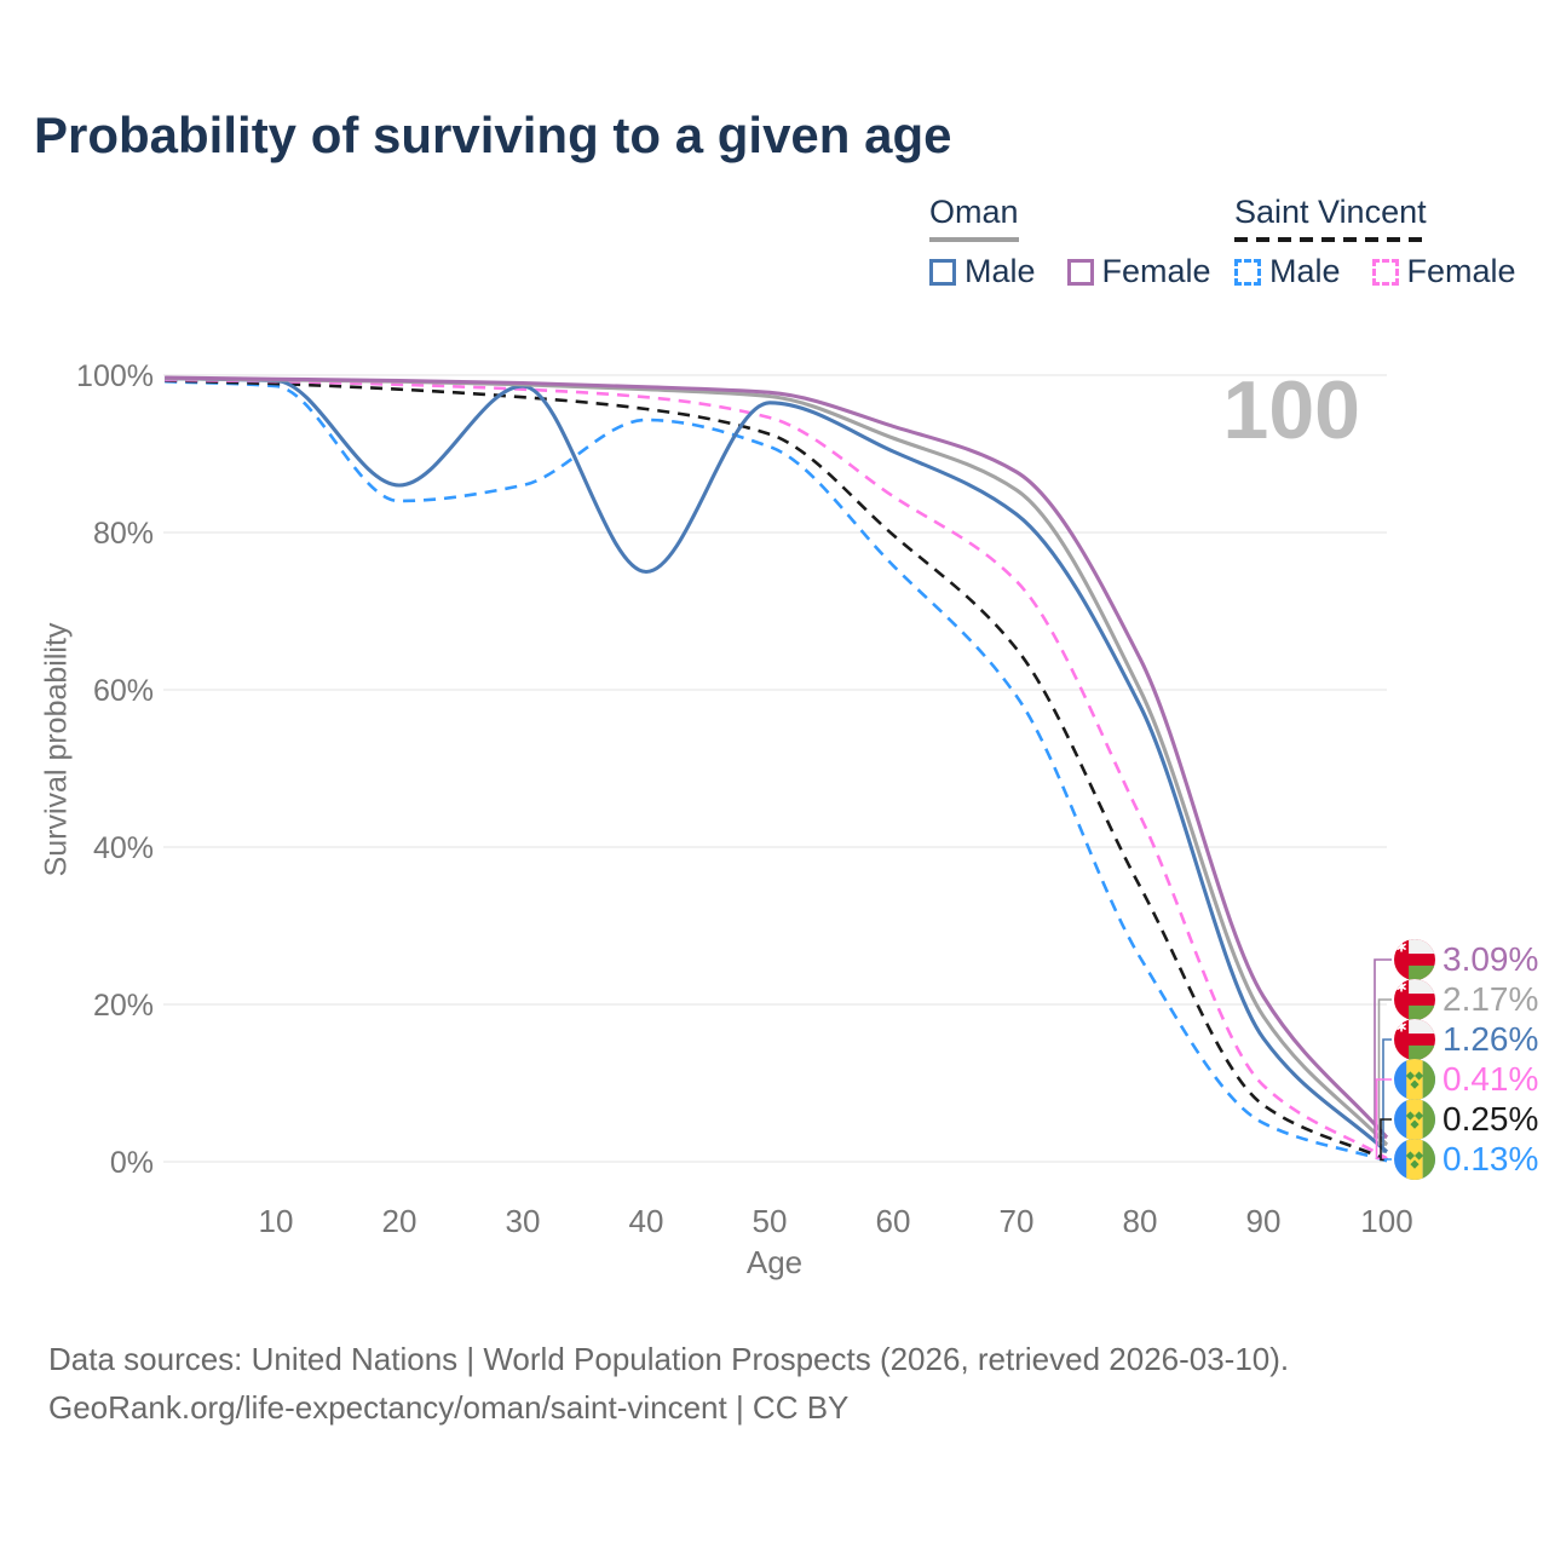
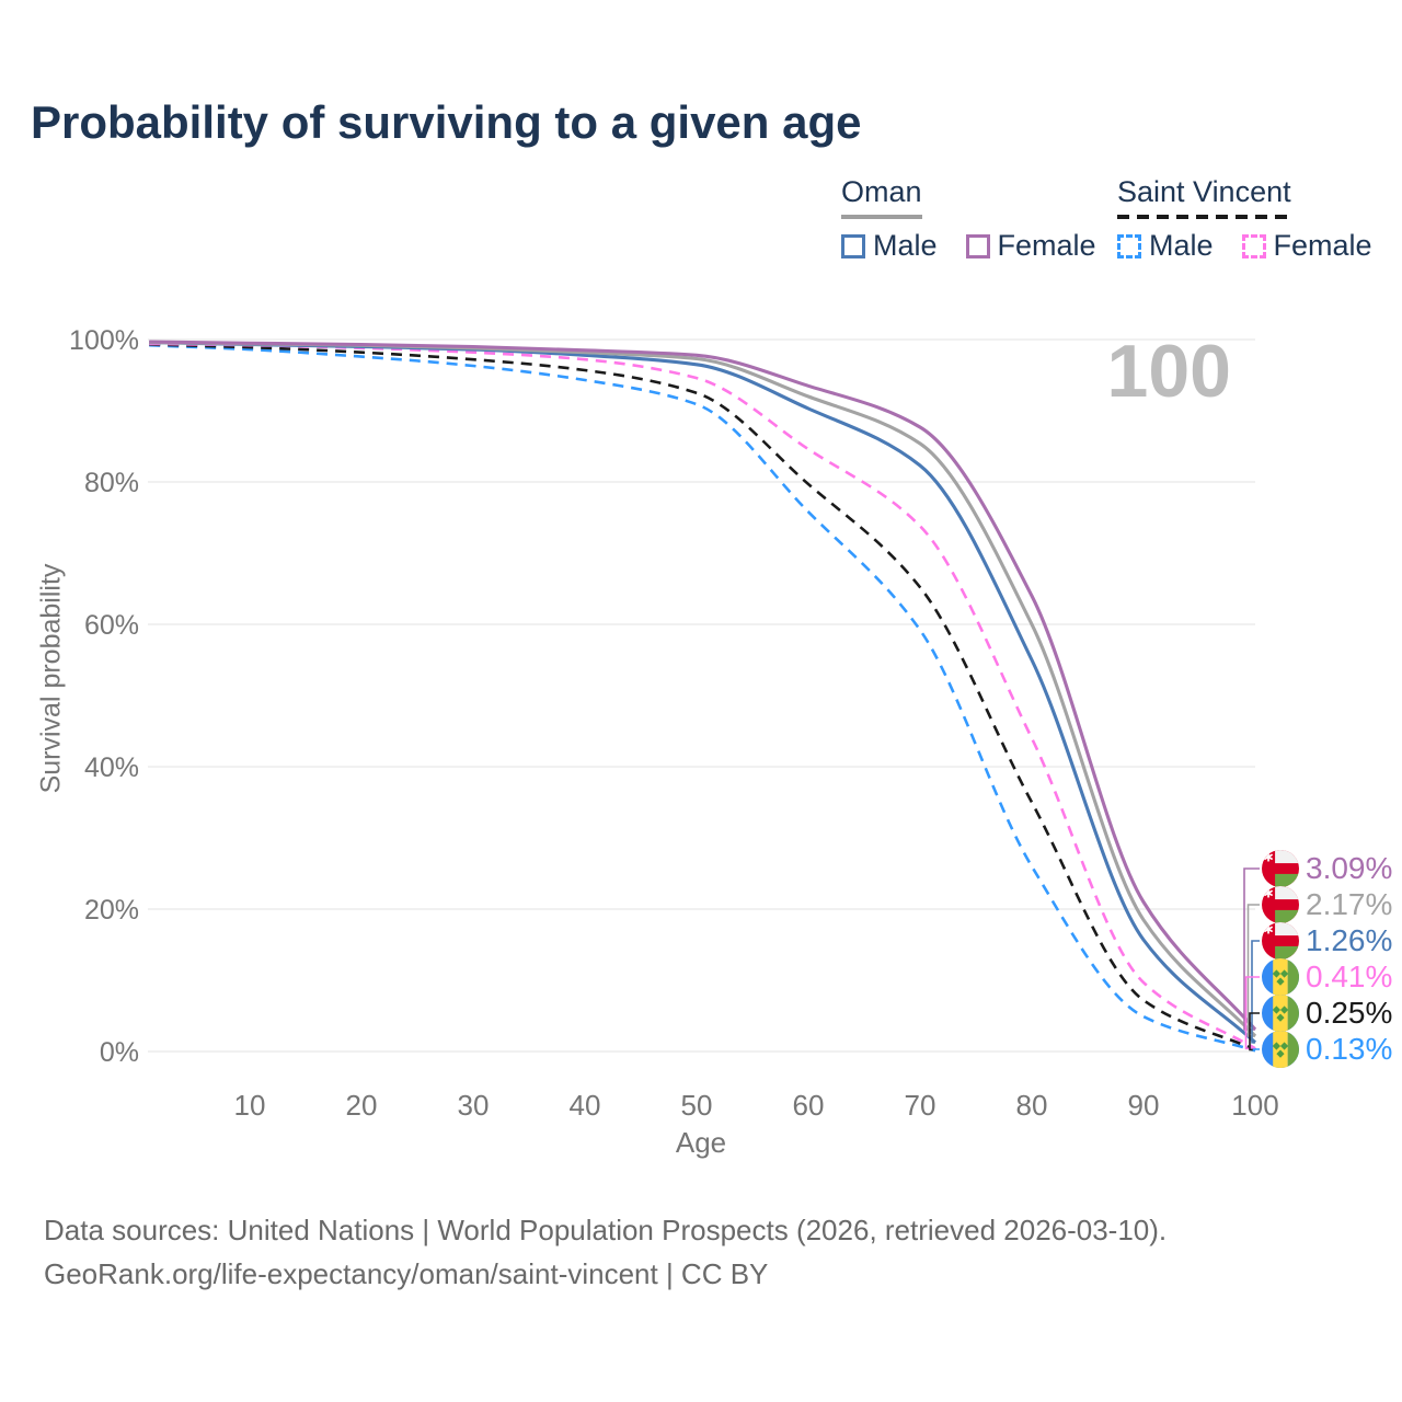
Oman Male/20: 86% -> 99%
Saint Vincent Male/20: 84% -> 98%
Saint Vincent Male/30: 86% -> 96%
Oman Male/40: 75% -> 98%
Oman Male/80: 58% -> 55%
